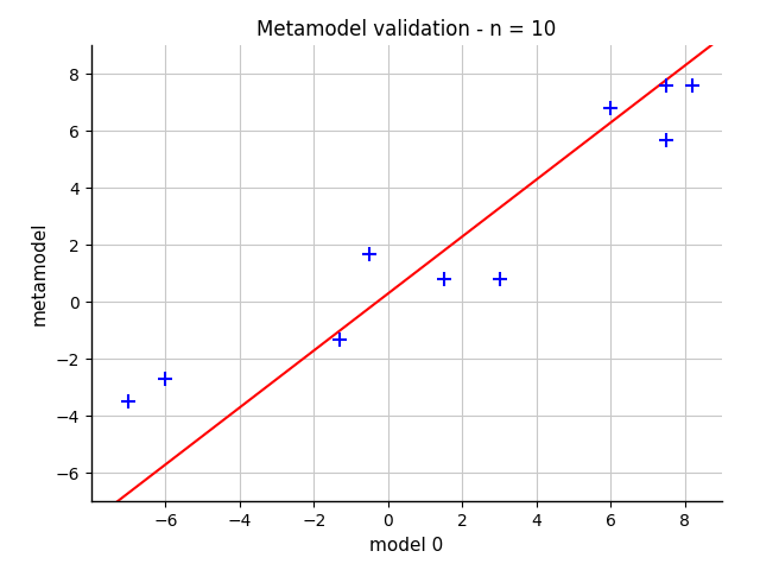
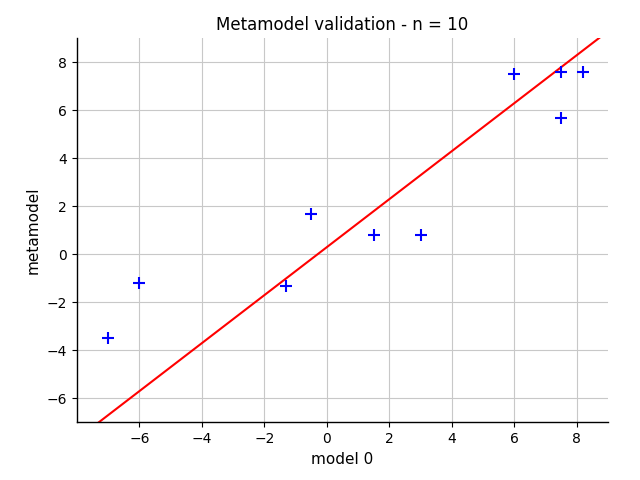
−6: -2.7 -> -1.2
6: 6.8 -> 7.5
